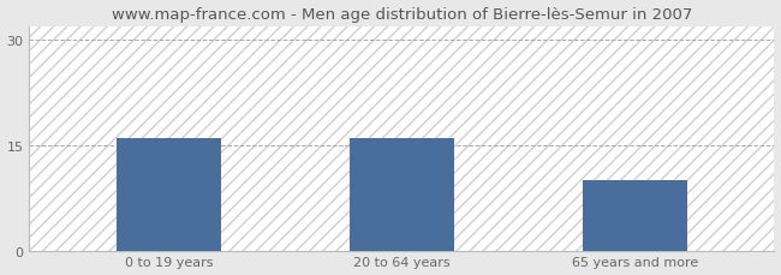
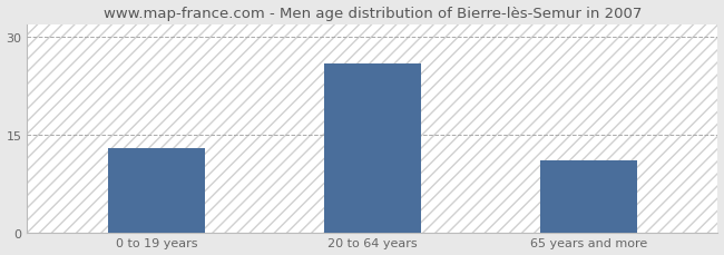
0 to 19 years: 16 -> 13
20 to 64 years: 16 -> 26
65 years and more: 10 -> 11
